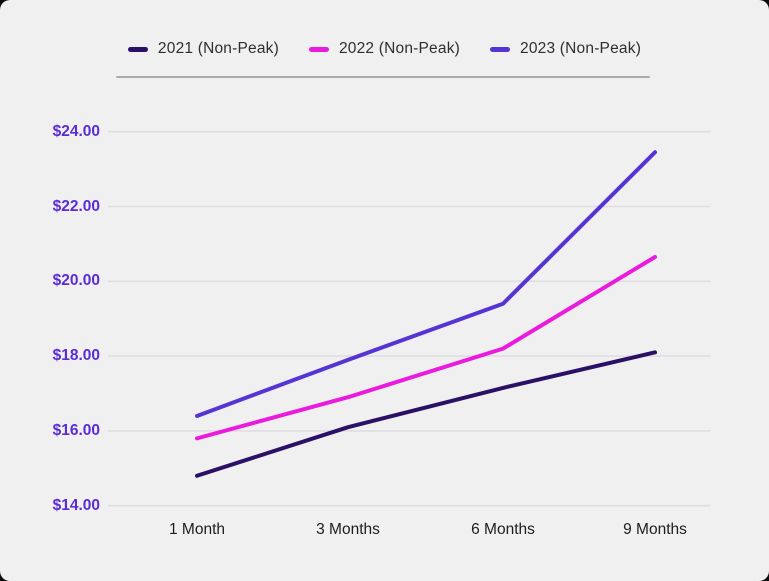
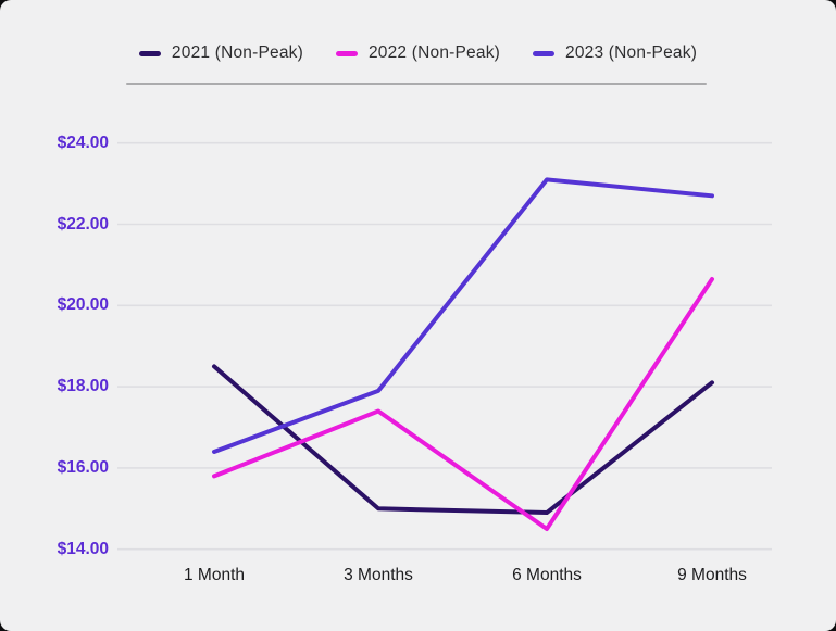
2021 (Non-Peak)/1 Month: $14.8 -> $18.5
2021 (Non-Peak)/3 Months: $16.1 -> $15.0
2022 (Non-Peak)/3 Months: $16.9 -> $17.4
2021 (Non-Peak)/6 Months: $17.1 -> $14.9
2022 (Non-Peak)/6 Months: $18.2 -> $14.5
2023 (Non-Peak)/6 Months: $19.4 -> $23.1
2023 (Non-Peak)/9 Months: $23.4 -> $22.7
